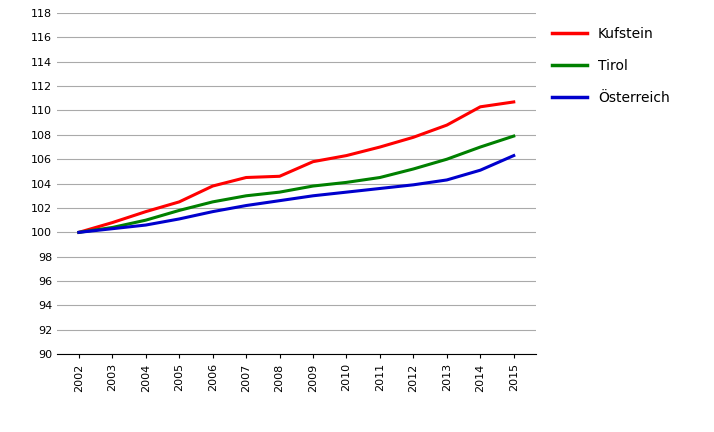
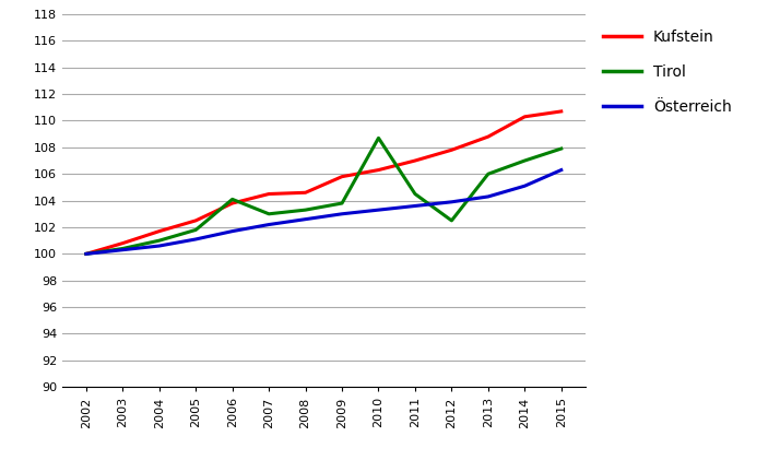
Tirol/2006: 102.5 -> 104.1
Tirol/2010: 104.1 -> 108.7
Tirol/2012: 105.2 -> 102.5
